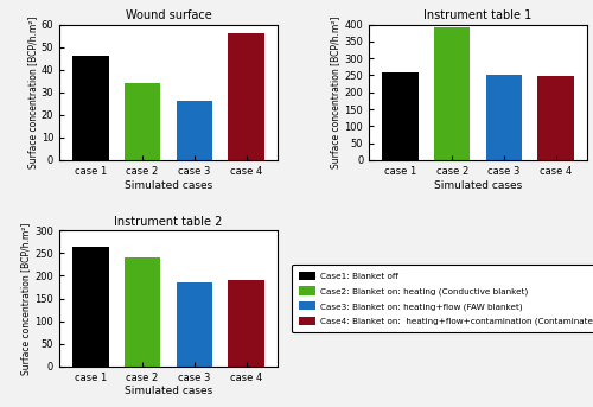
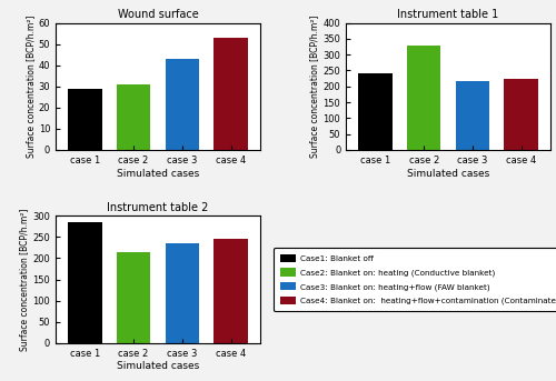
Wound surface/case 1: 46 -> 29
Wound surface/case 2: 34 -> 31
Wound surface/case 3: 26 -> 43
Wound surface/case 4: 56 -> 53
Instrument table 1/case 1: 260 -> 240
Instrument table 1/case 2: 390 -> 330
Instrument table 1/case 3: 250 -> 215
Instrument table 1/case 4: 248 -> 225
Instrument table 2/case 1: 265 -> 285
Instrument table 2/case 2: 240 -> 215
Instrument table 2/case 3: 185 -> 235
Instrument table 2/case 4: 190 -> 245
